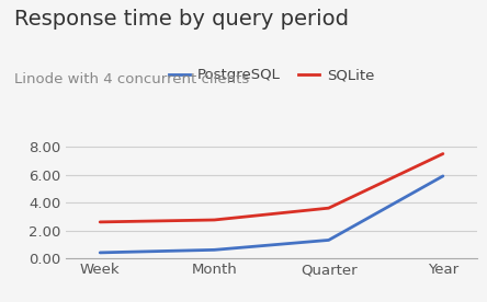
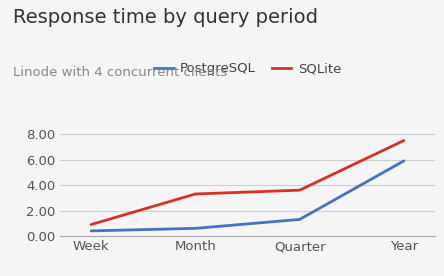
SQLite/Week: 2.6 -> 0.9
SQLite/Month: 2.8 -> 3.3
